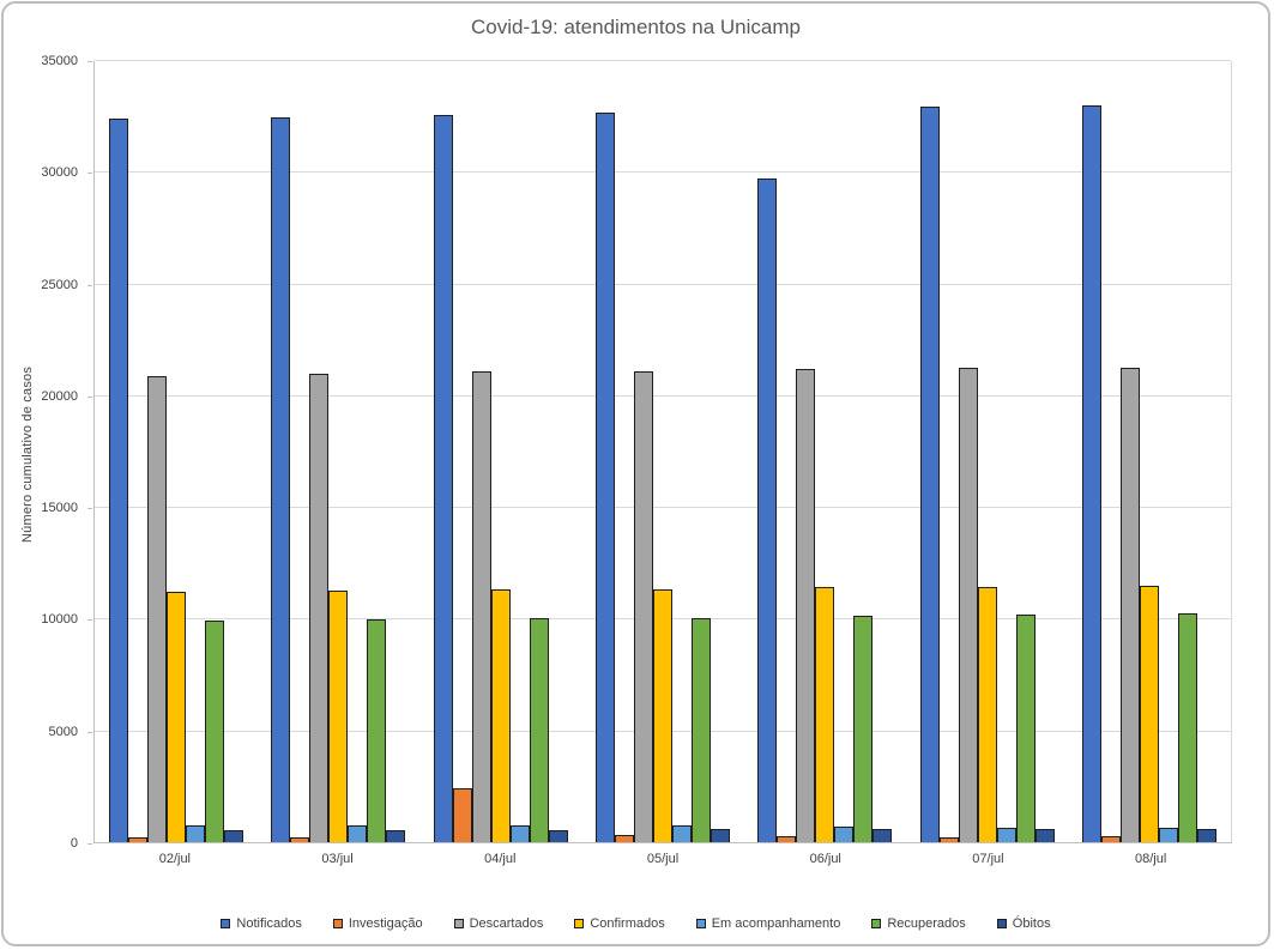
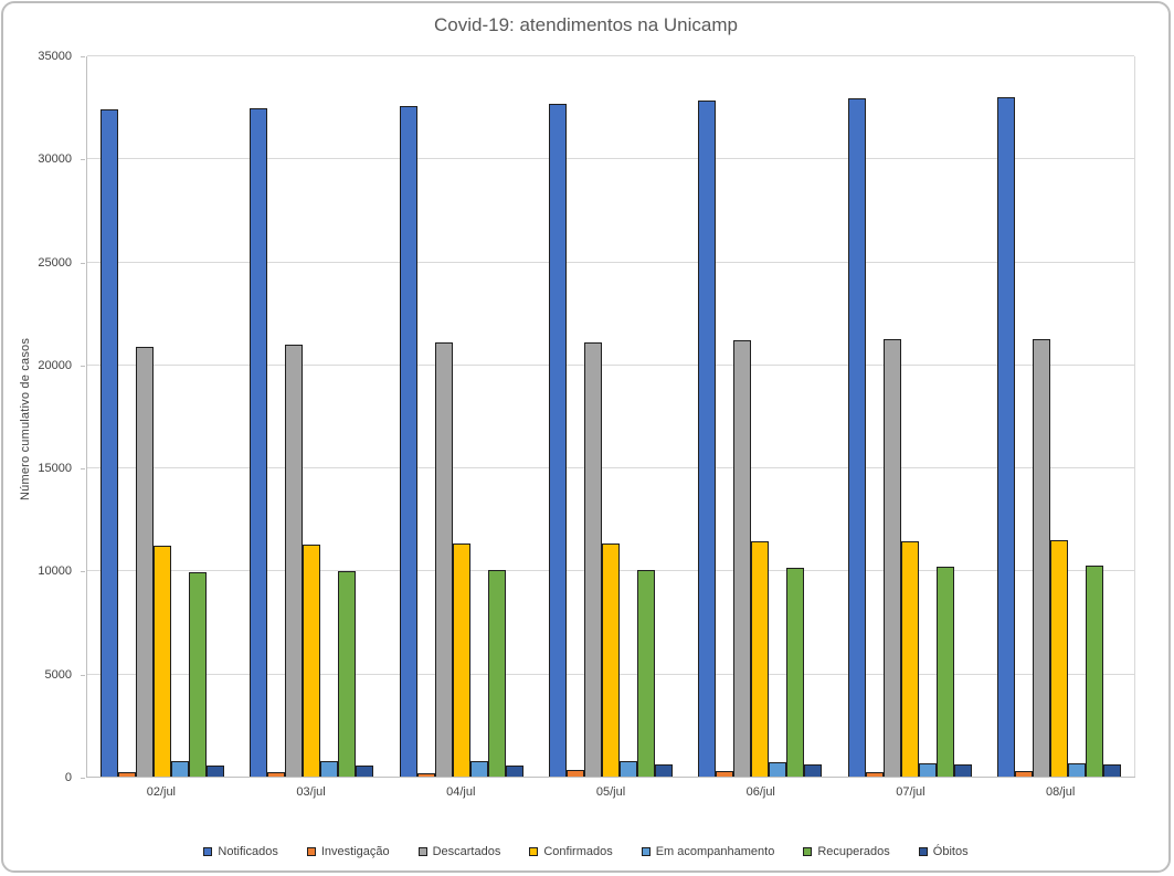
Investigação/04/jul: 2400 -> 200
Notificados/06/jul: 29700 -> 32800
